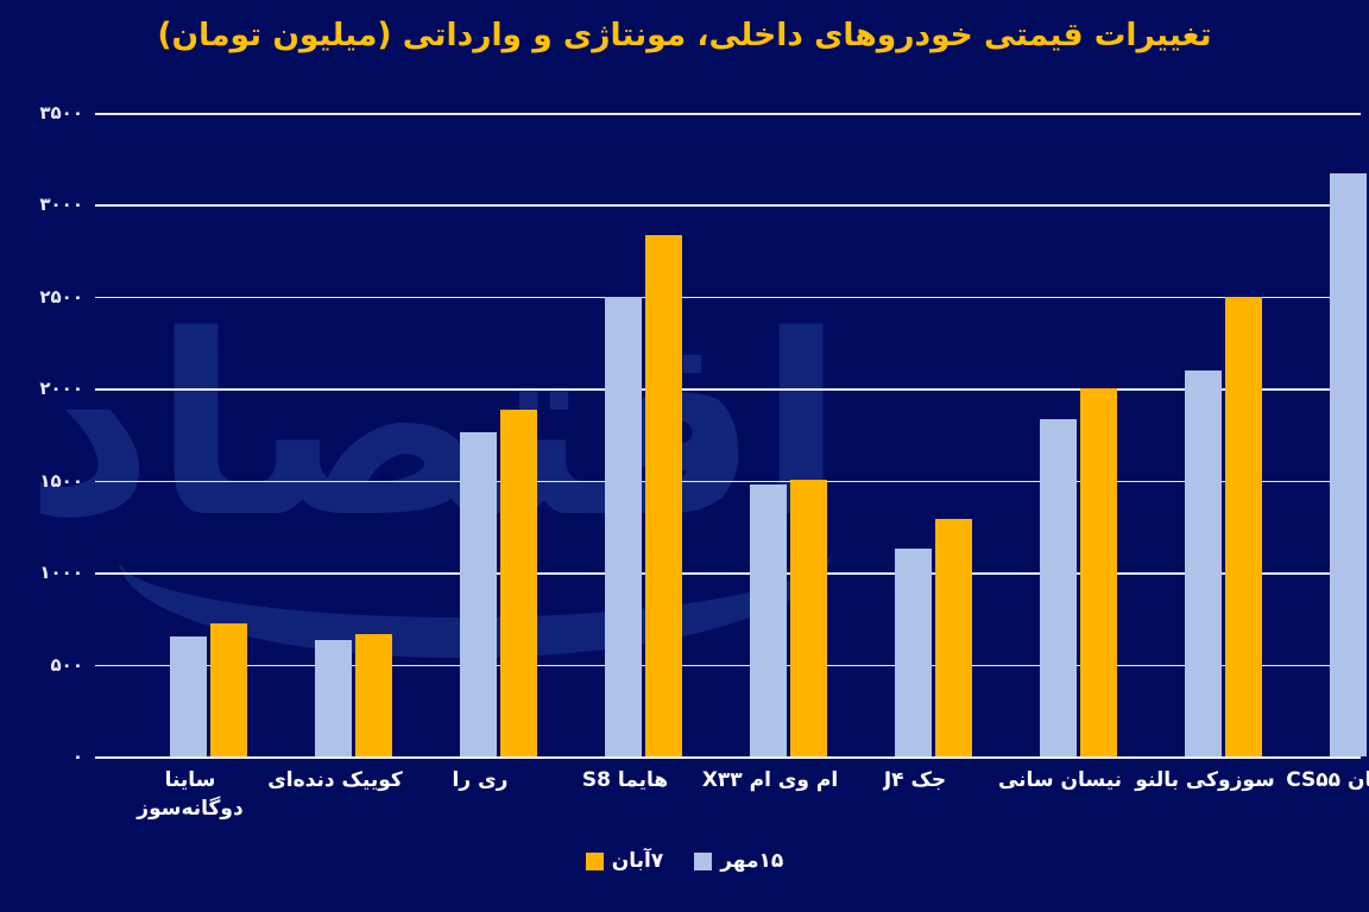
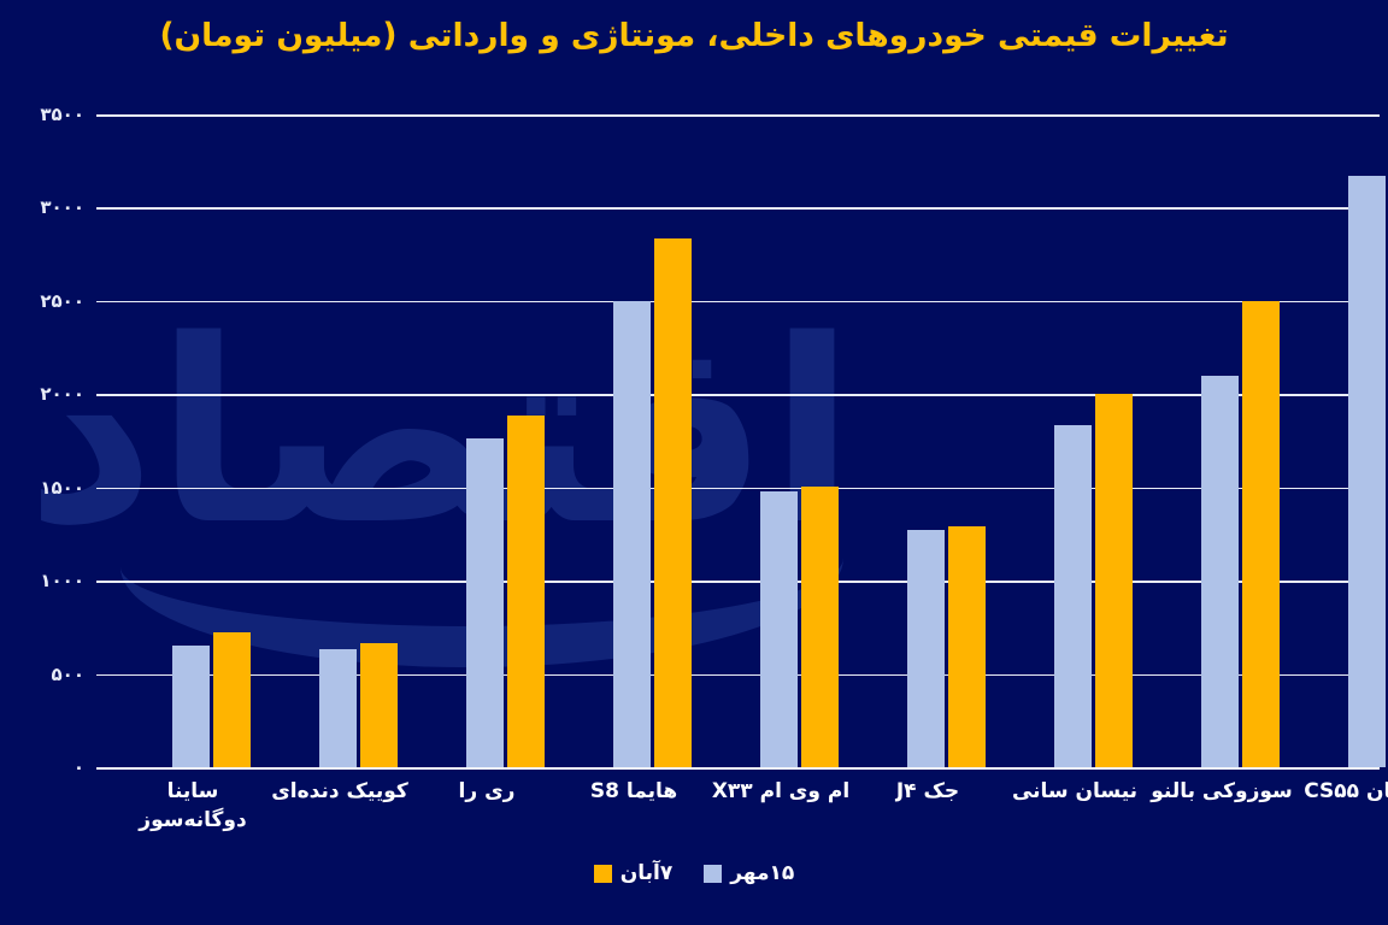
۱۵مهر/جک J۴: 1130 -> 1270
